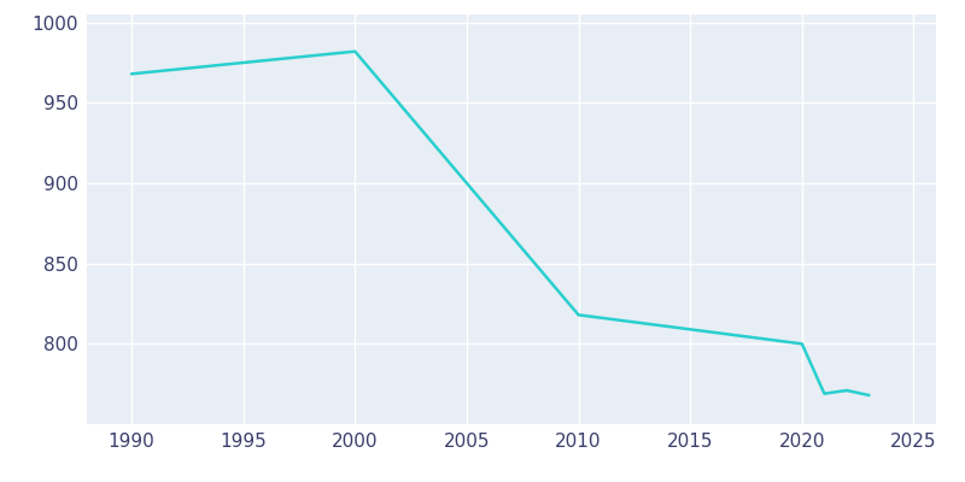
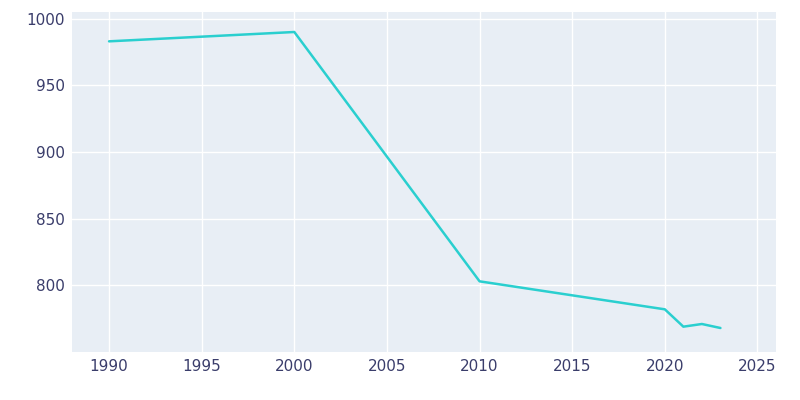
1990: 968 -> 983
2000: 982 -> 990
2010: 818 -> 803
2020: 800 -> 782
